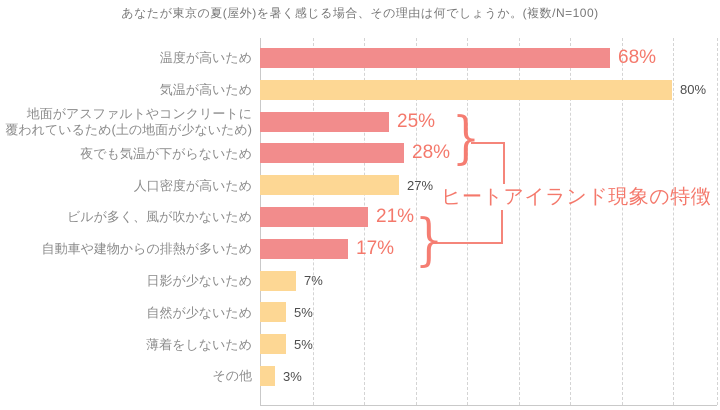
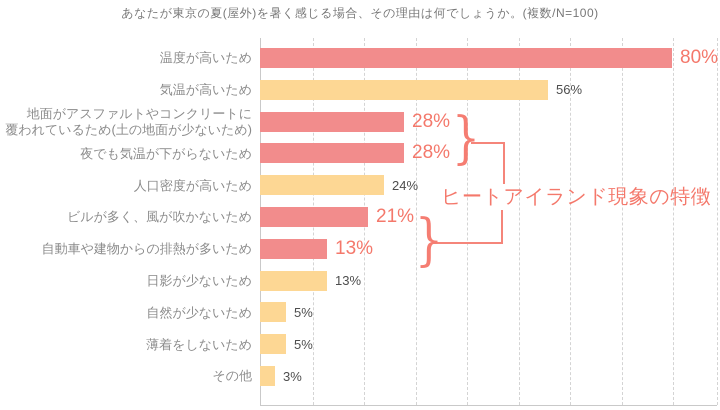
温度が高いため: 68% -> 80%
気温が高いため: 80% -> 56%
地面がアスファルトやコンクリートに 覆われているため(土の地面が少ないため): 25% -> 28%
人口密度が高いため: 27% -> 24%
自動車や建物からの排熱が多いため: 17% -> 13%
日影が少ないため: 7% -> 13%
